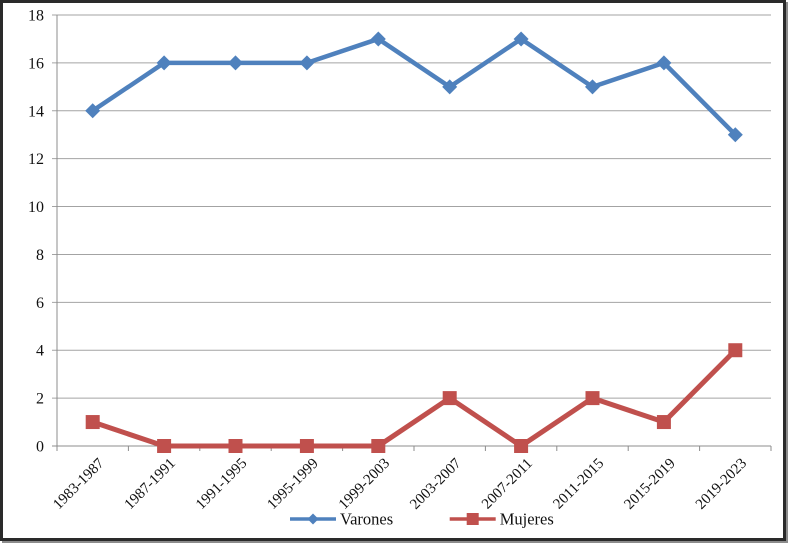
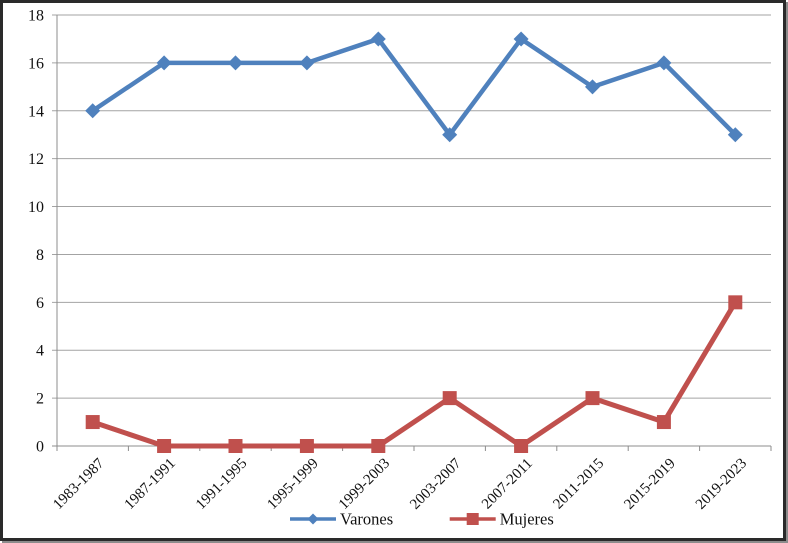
Varones/2003-2007: 15 -> 13
Mujeres/2019-2023: 4 -> 6
